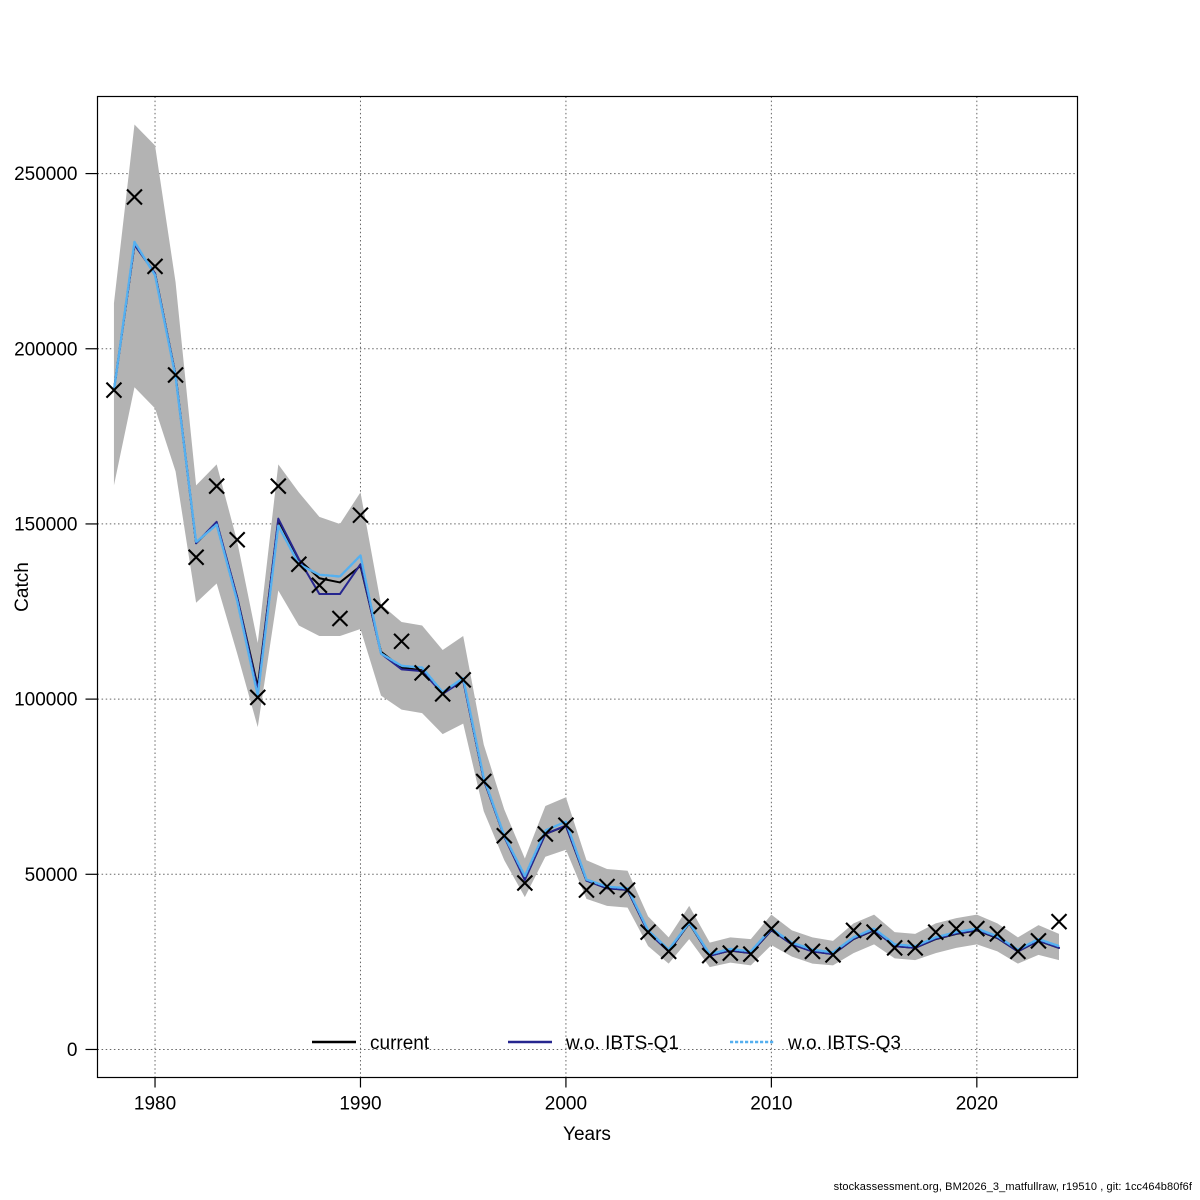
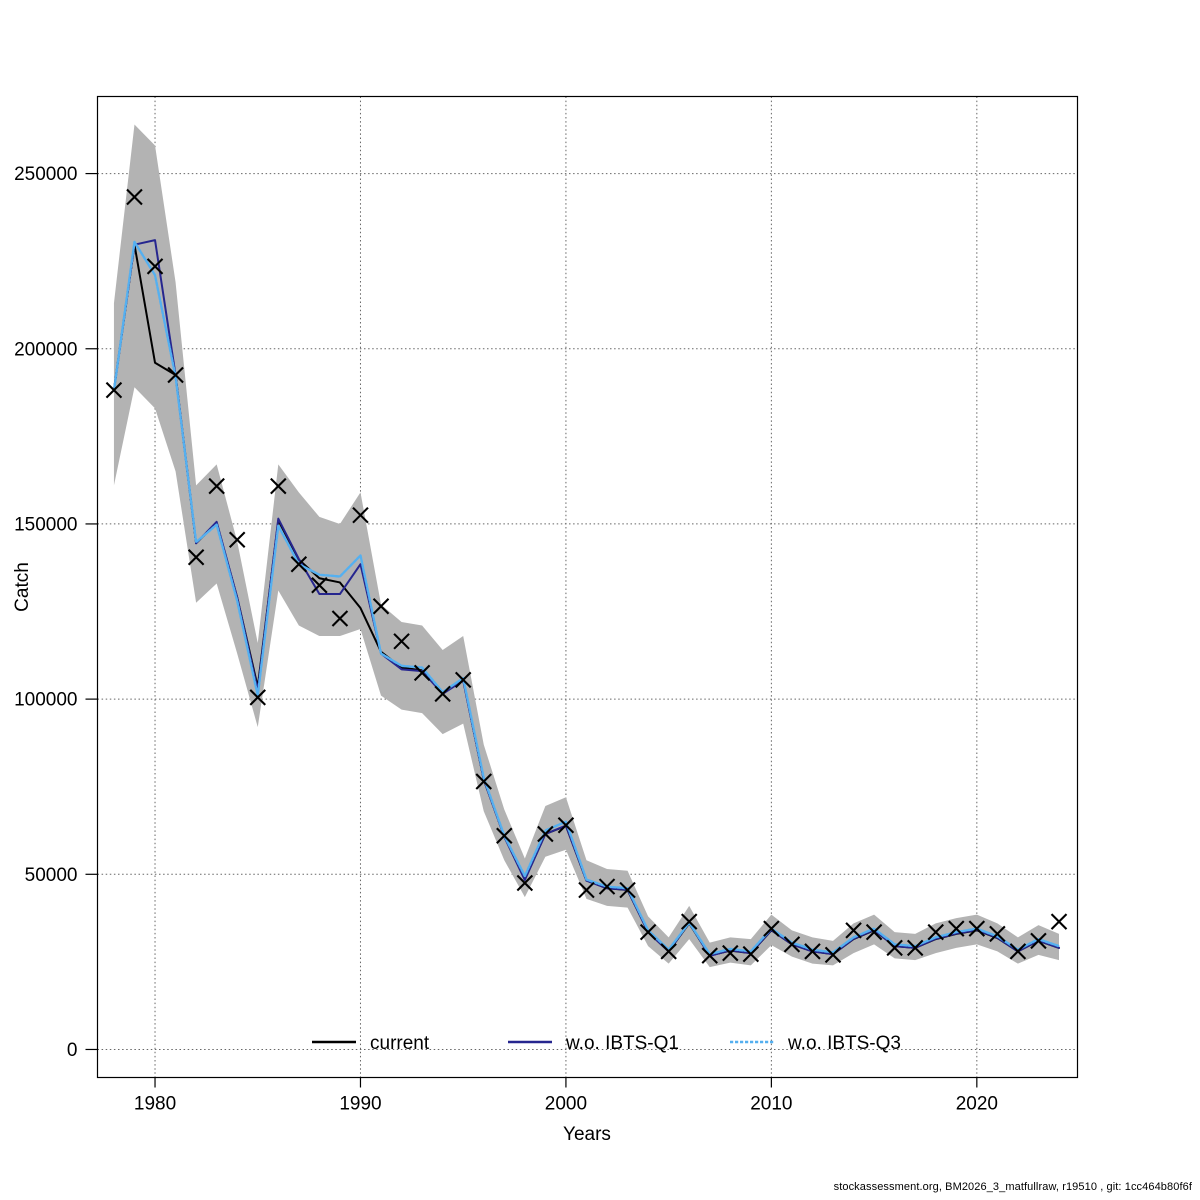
current/1980: 222000 -> 196000
w.o. IBTS-Q1/1980: 222000 -> 231000
current/1990: 138000 -> 126000
